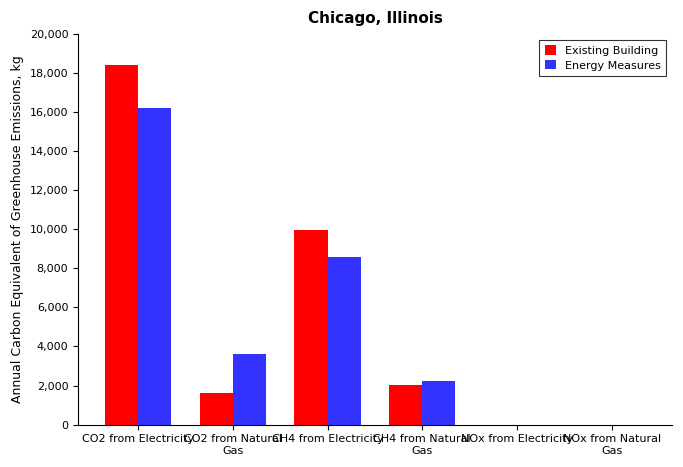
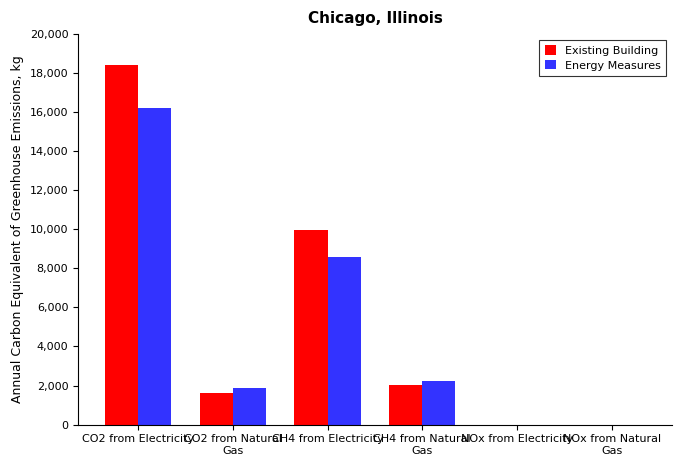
Energy Measures/CO2 from Natural Gas: 3,600 -> 1,800
